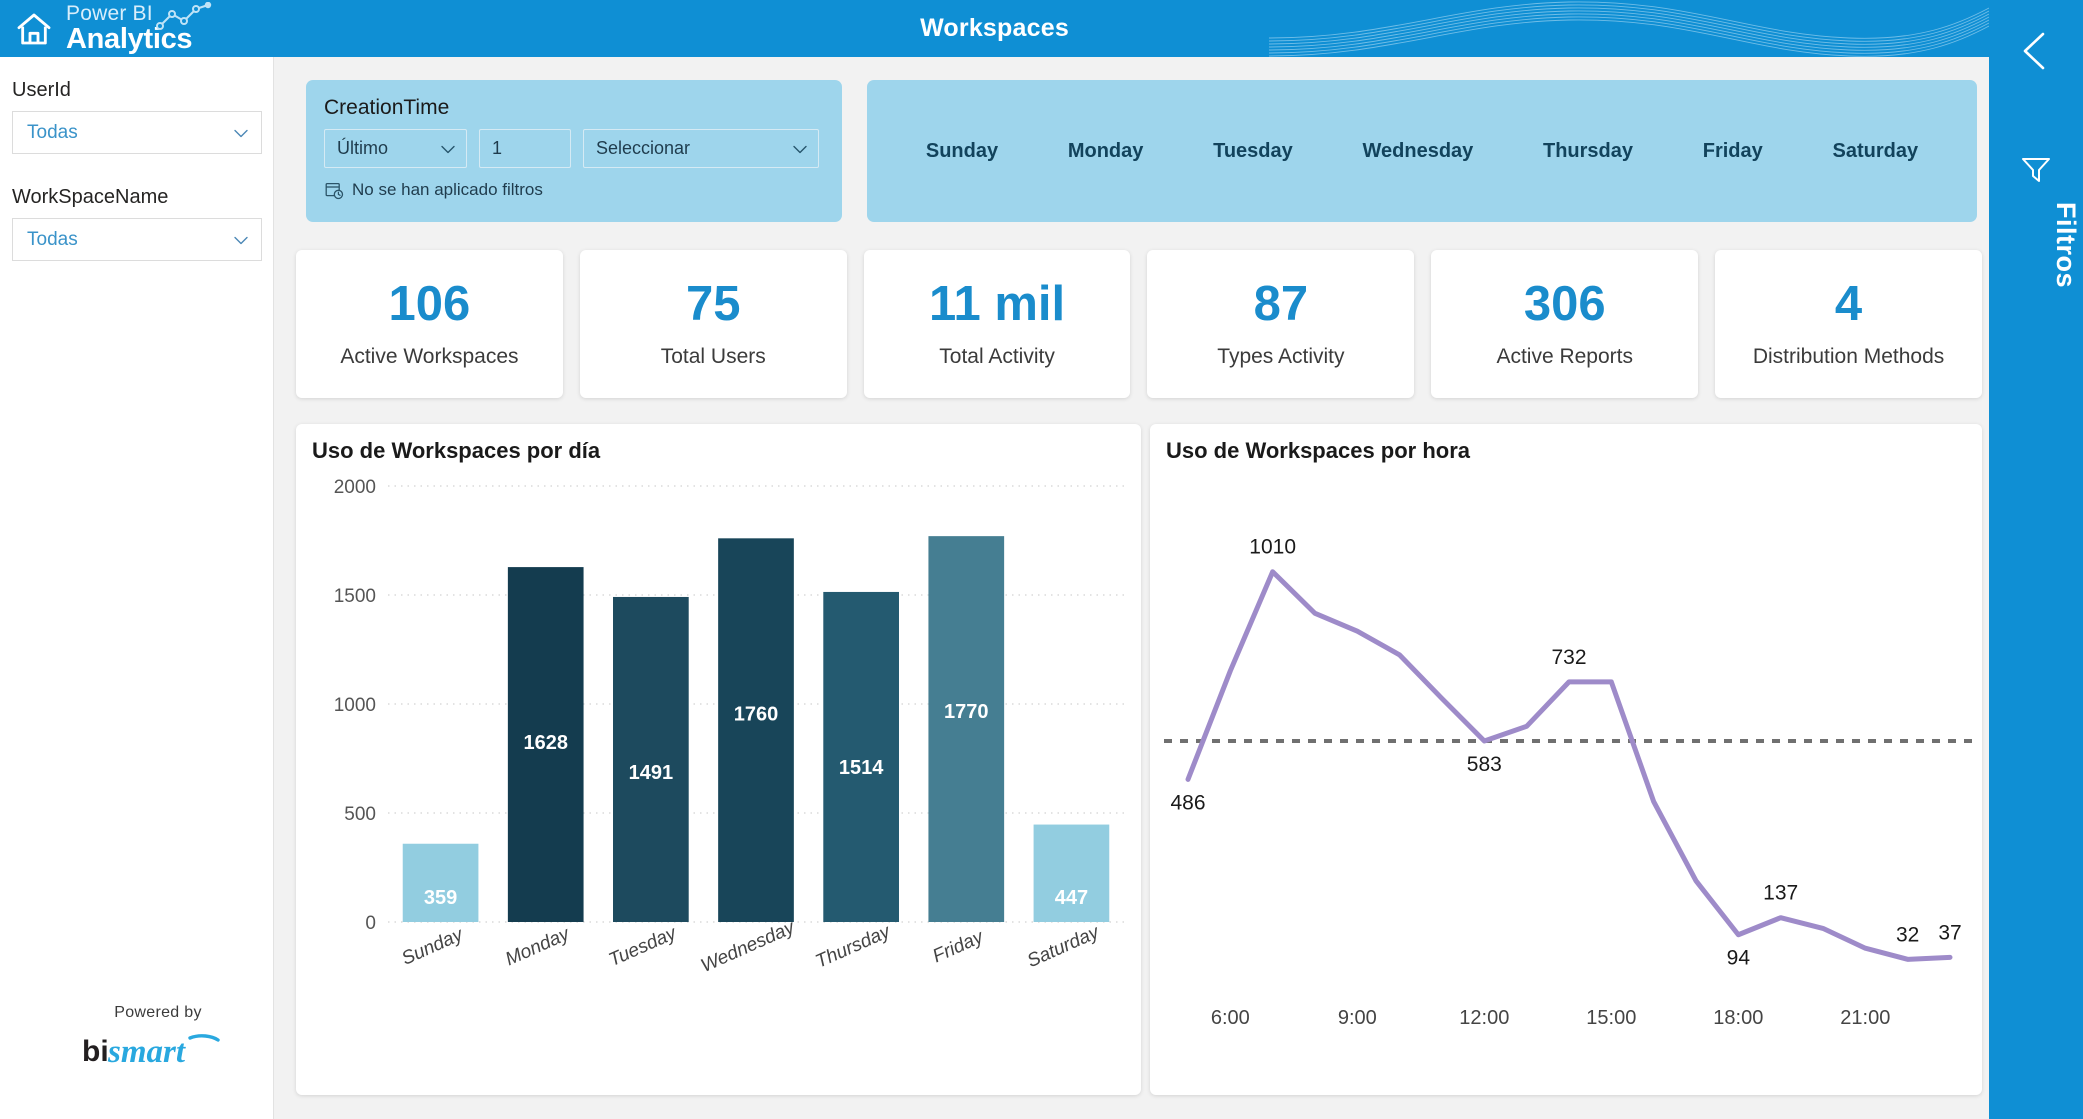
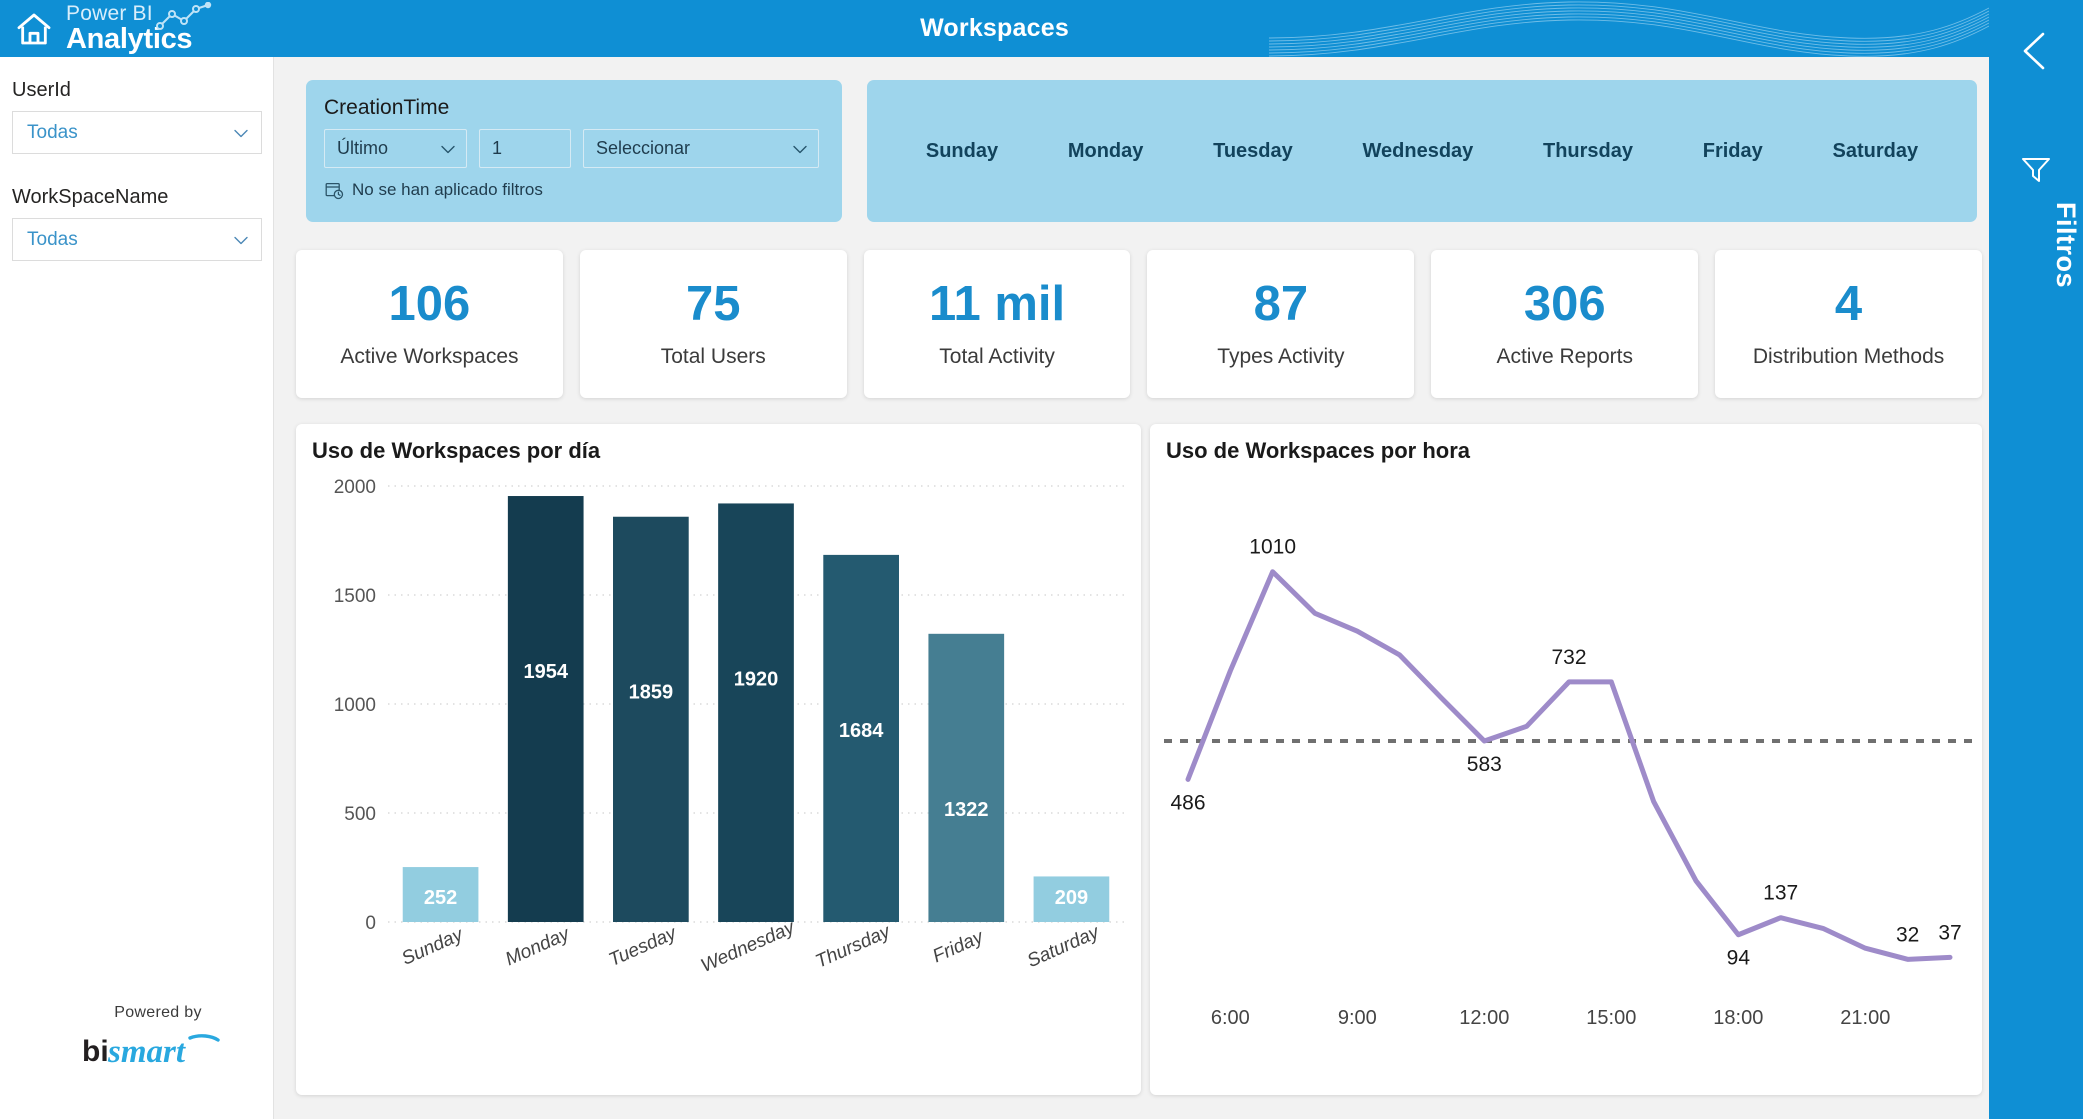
Uso de Workspaces por día/Sunday: 359 -> 252
Uso de Workspaces por día/Monday: 1628 -> 1954
Uso de Workspaces por día/Tuesday: 1491 -> 1859
Uso de Workspaces por día/Wednesday: 1760 -> 1920
Uso de Workspaces por día/Thursday: 1514 -> 1684
Uso de Workspaces por día/Friday: 1770 -> 1322
Uso de Workspaces por día/Saturday: 447 -> 209
